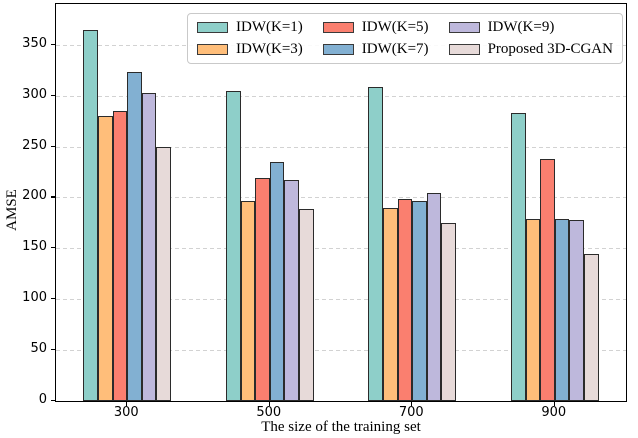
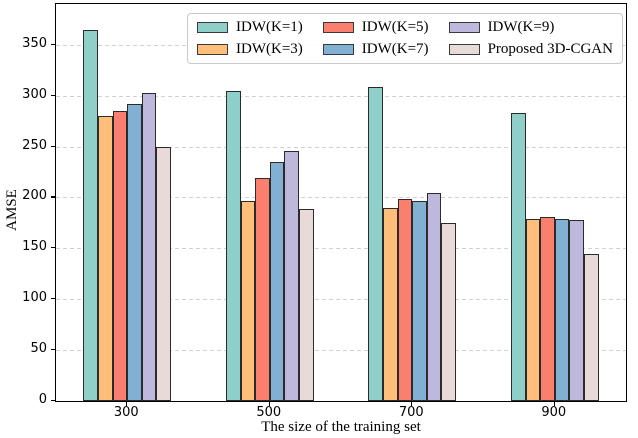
IDW(K=7)/300: 323 -> 292
IDW(K=9)/500: 217 -> 246
IDW(K=5)/900: 238 -> 181
